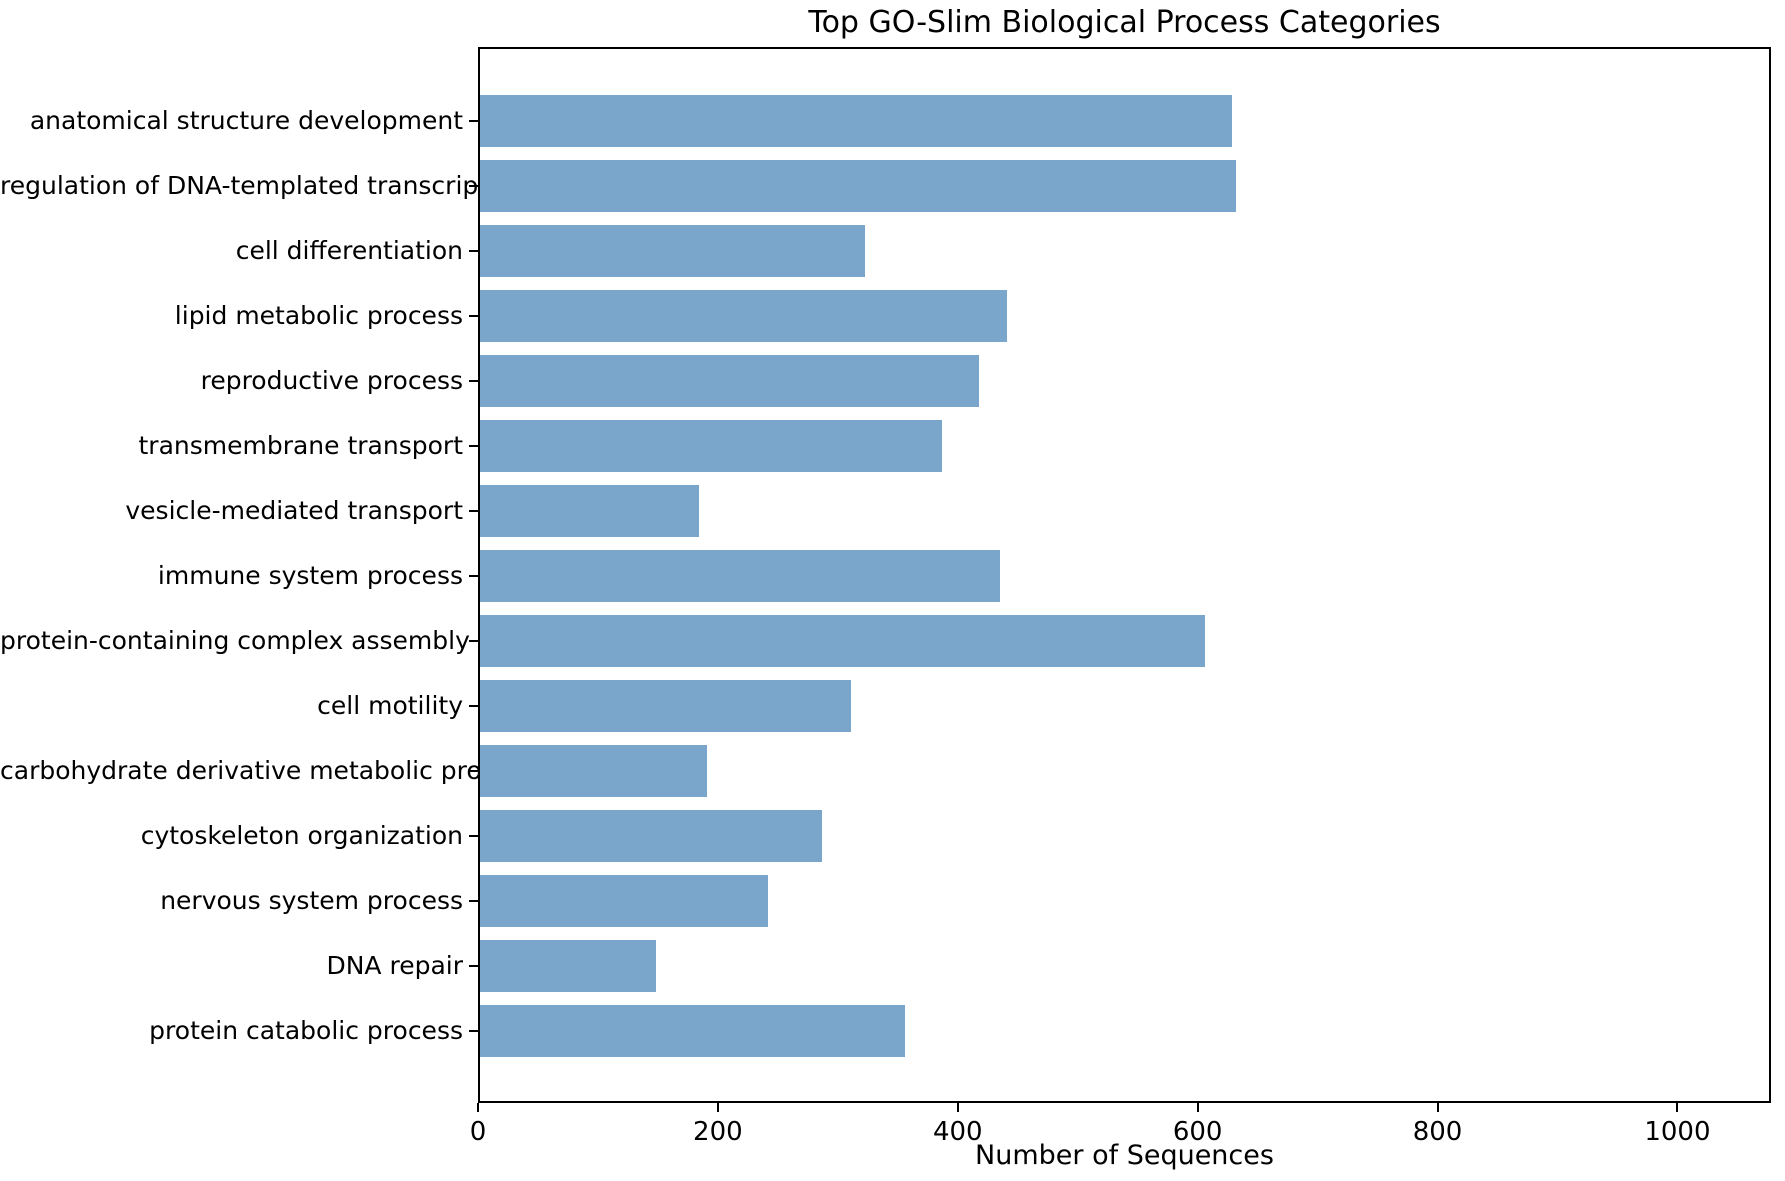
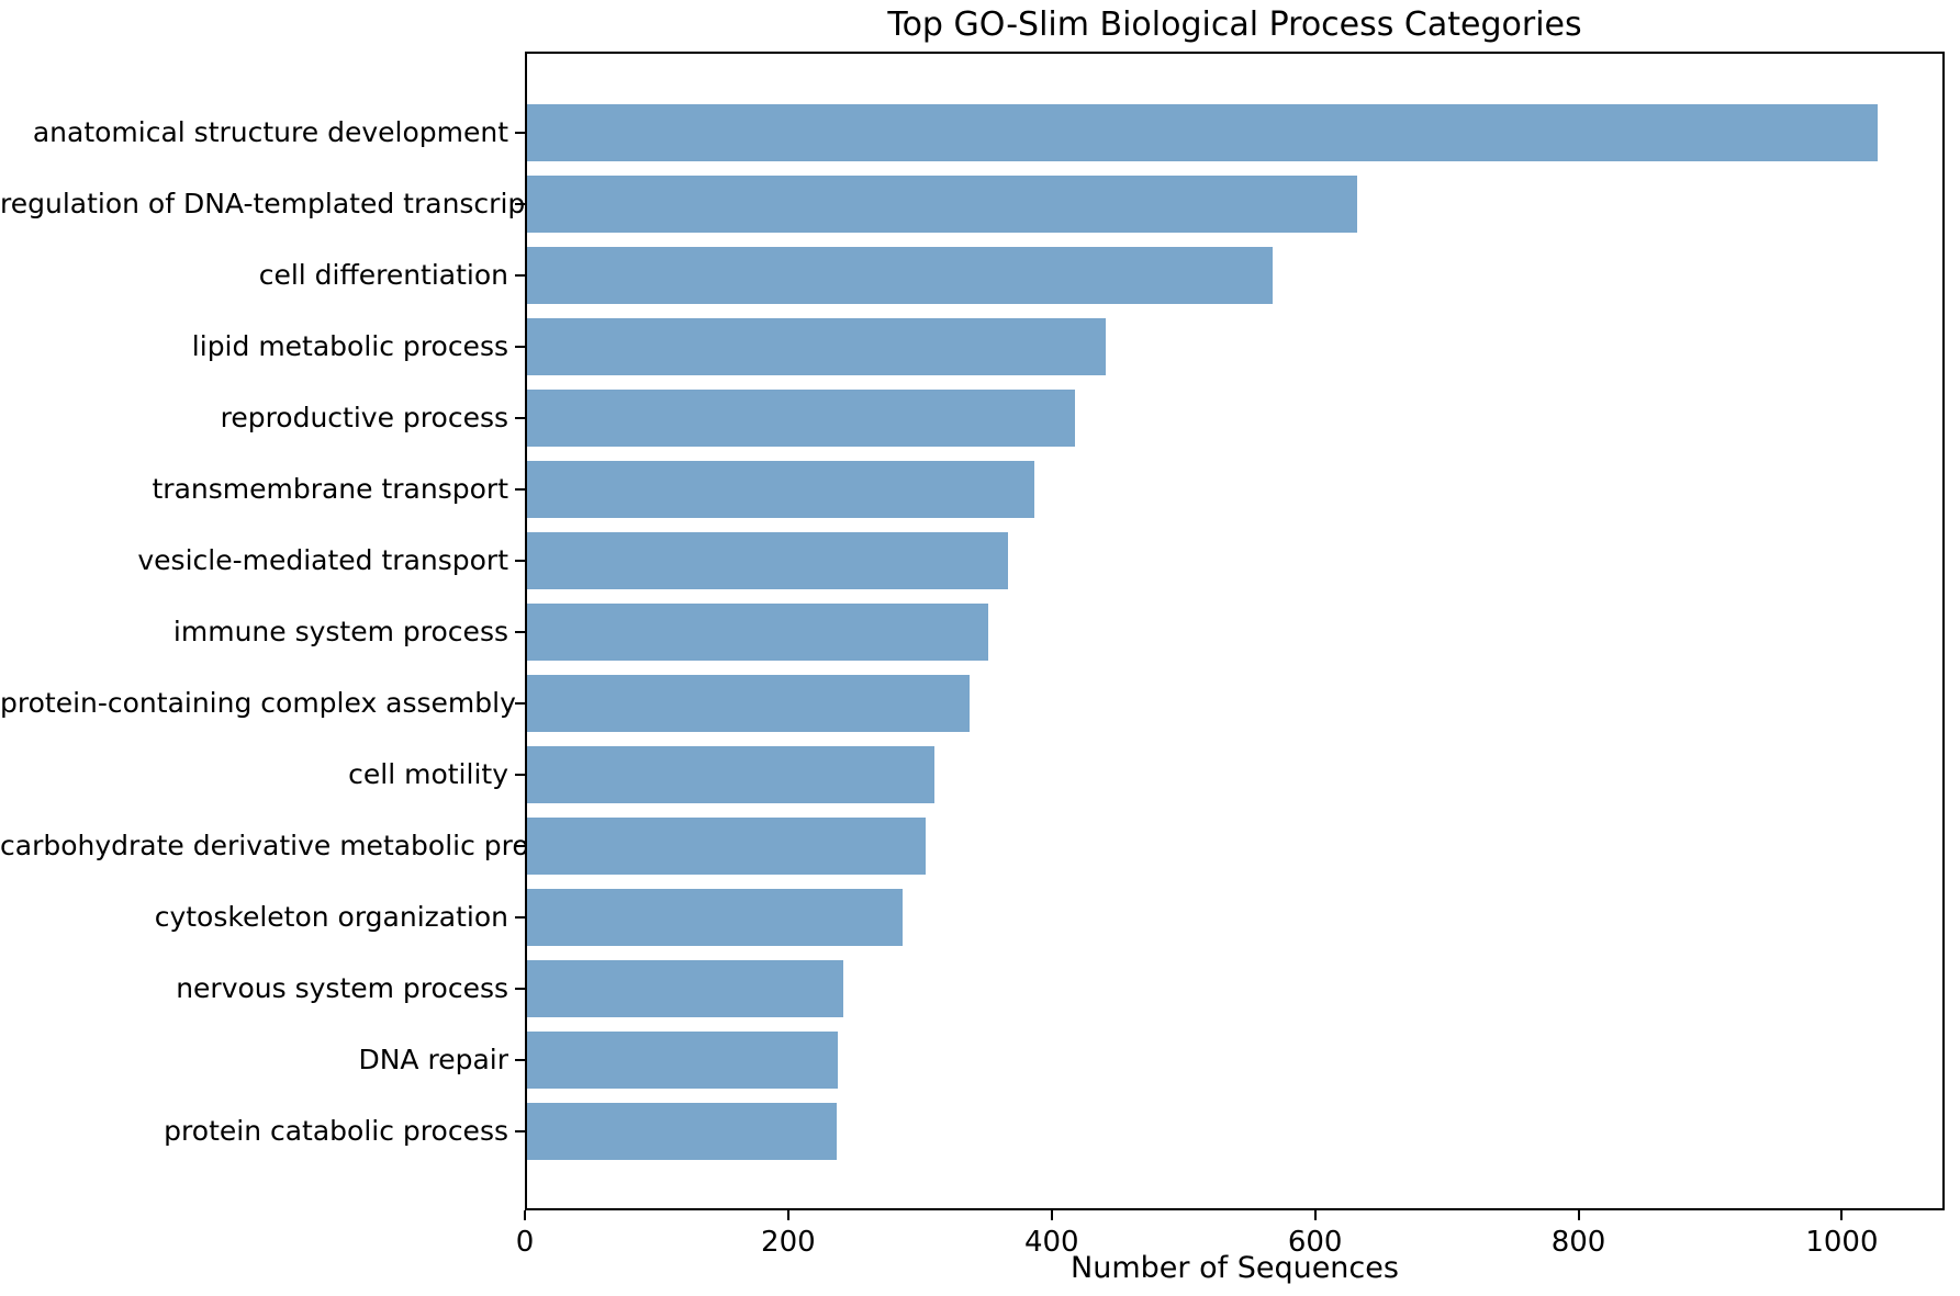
anatomical structure development: 629 -> 1027
cell differentiation: 323 -> 568
vesicle-mediated transport: 184 -> 367
immune system process: 435 -> 352
protein-containing complex assembly: 606 -> 338
carbohydrate derivative metabolic process: 191 -> 304
DNA repair: 148 -> 238
protein catabolic process: 356 -> 237
